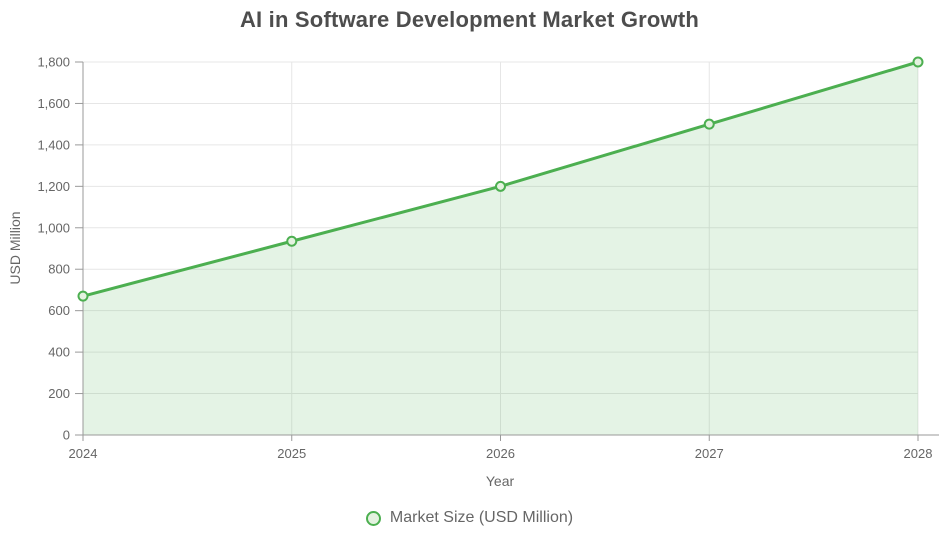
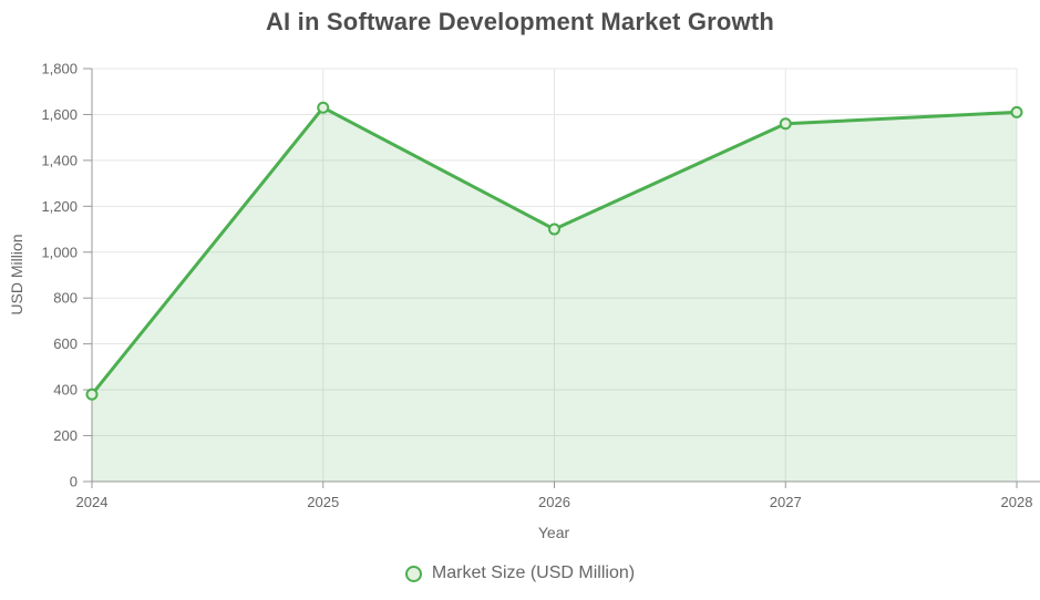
2024: 670 -> 380
2025: 940 -> 1630
2026: 1200 -> 1100
2027: 1500 -> 1560
2028: 1800 -> 1610
